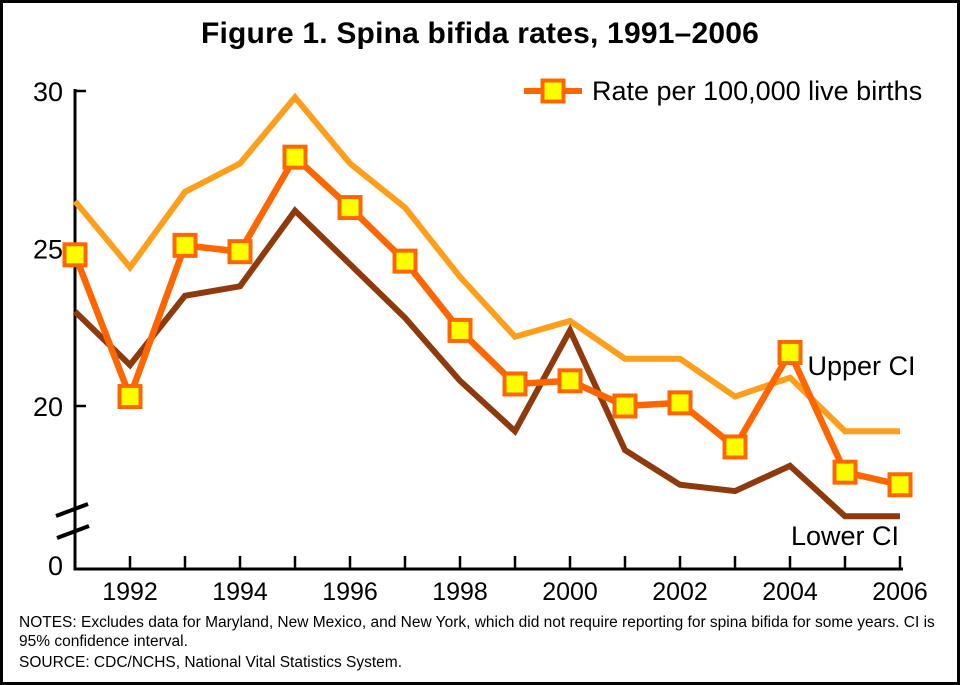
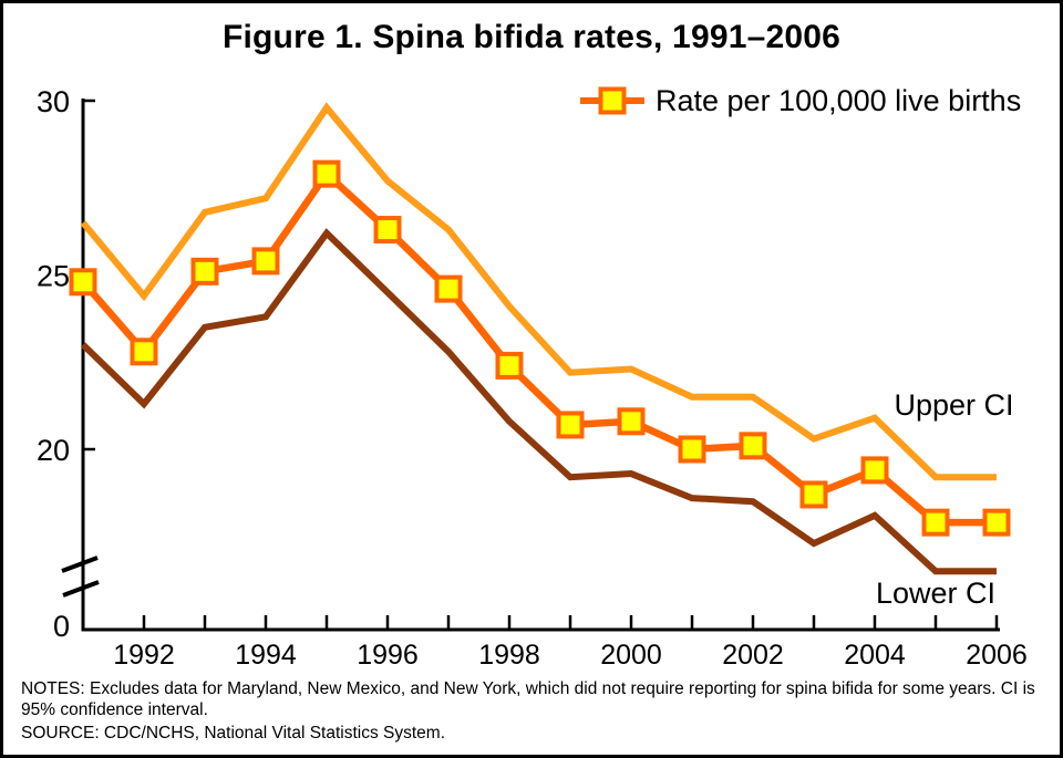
Rate per 100,000 live births/1992: 20.3 -> 22.8
Rate per 100,000 live births/1994: 24.9 -> 25.4
Upper CI/1994: 27.7 -> 27.2
Upper CI/2000: 22.7 -> 22.3
Lower CI/2000: 22.4 -> 19.3
Lower CI/2002: 17.5 -> 18.5
Rate per 100,000 live births/2004: 21.7 -> 19.4
Rate per 100,000 live births/2006: 17.5 -> 17.9
